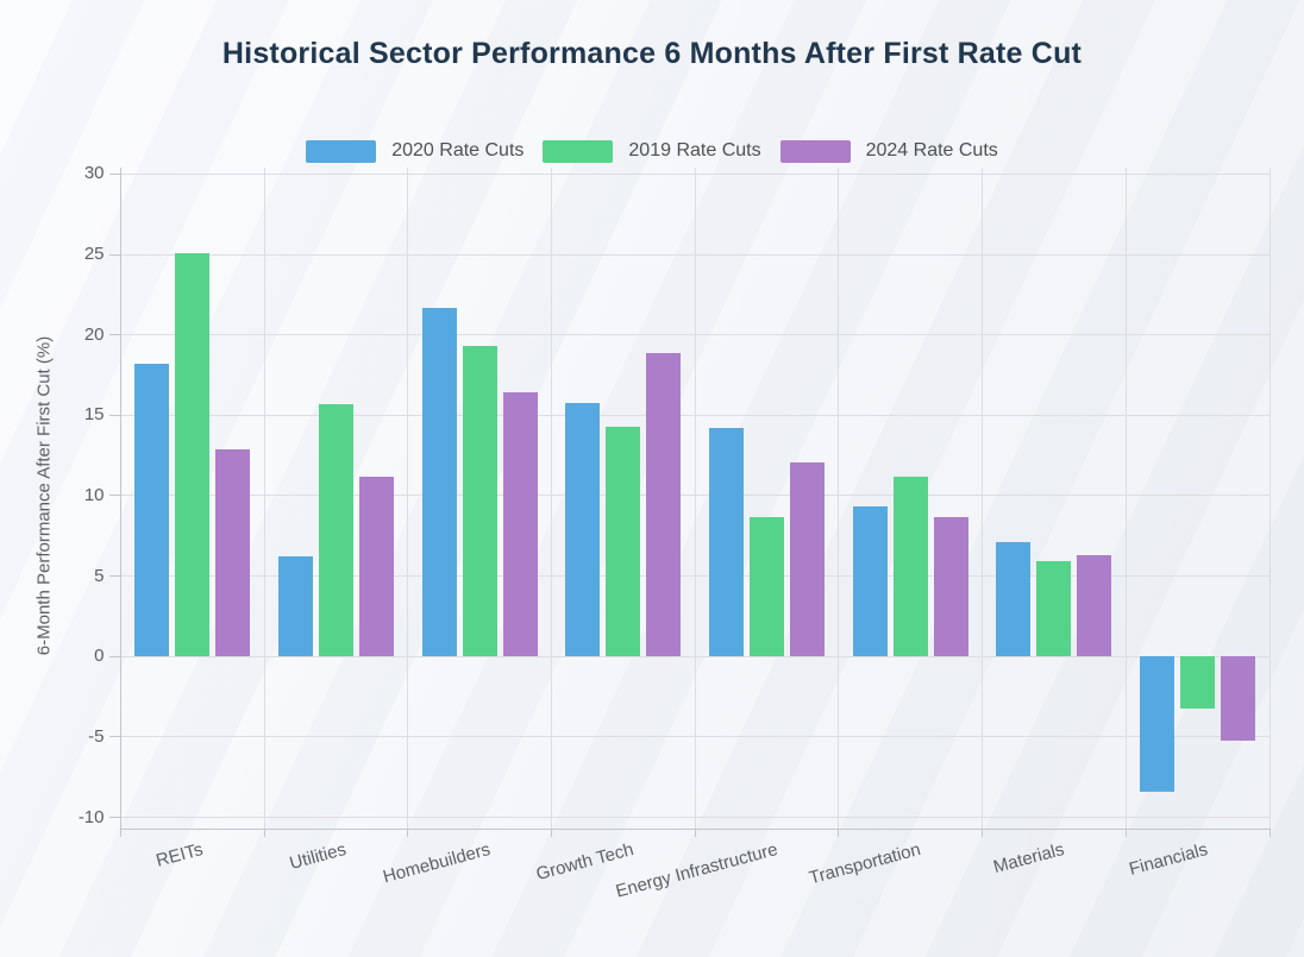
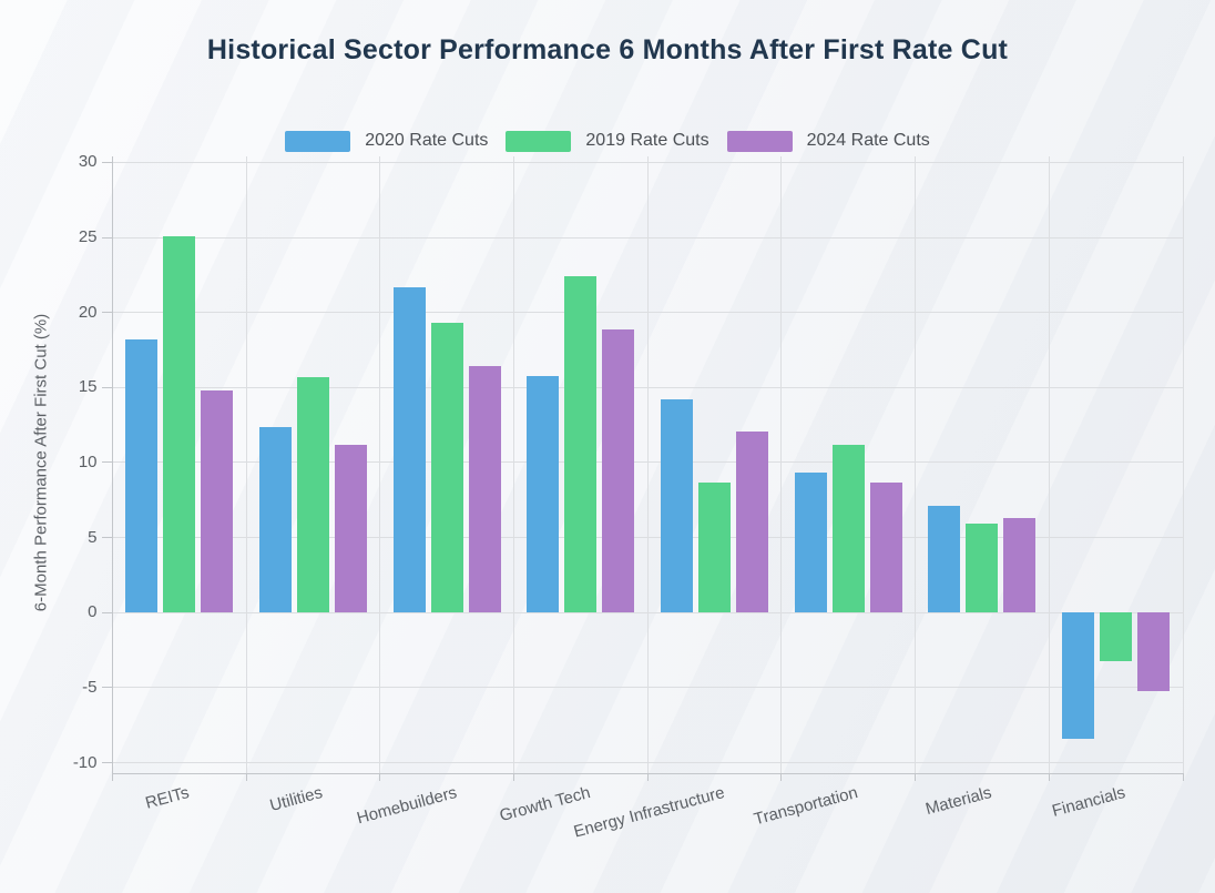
2024 Rate Cuts/REITs: 12.9 -> 14.8
2020 Rate Cuts/Utilities: 6.2 -> 12.4
2019 Rate Cuts/Growth Tech: 14.3 -> 22.4
